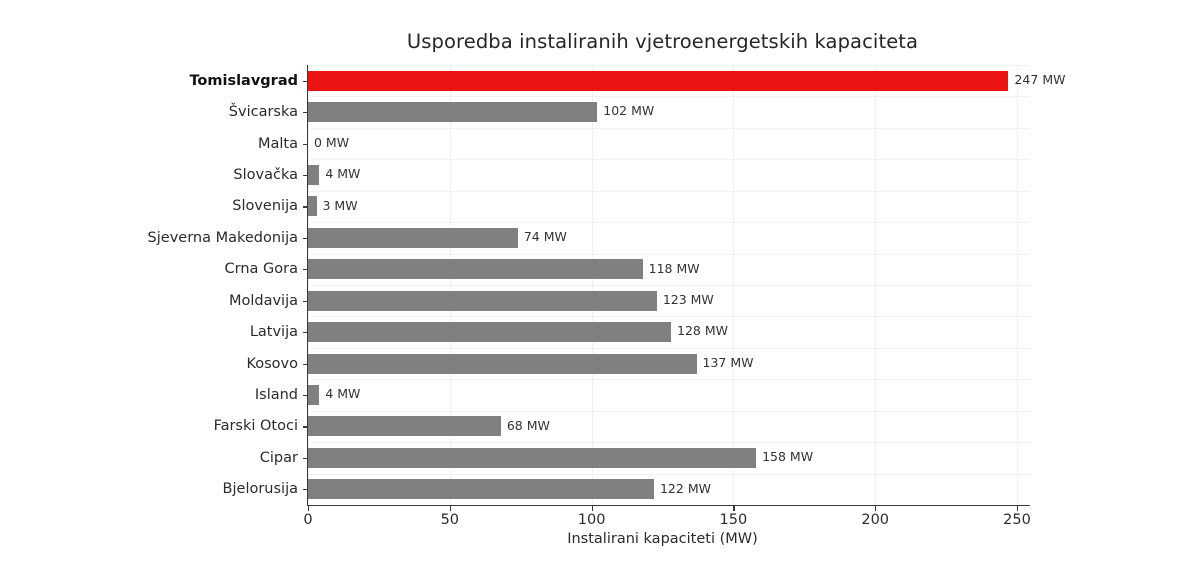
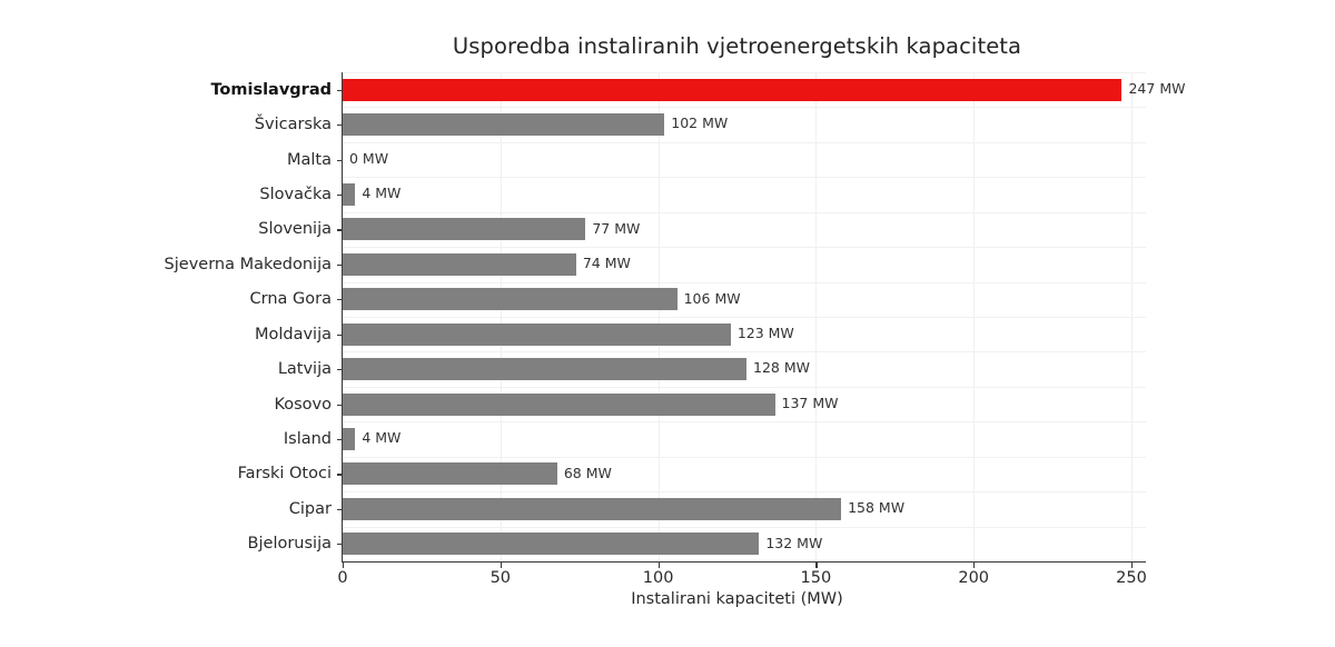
Slovenija: 3 -> 77
Crna Gora: 118 -> 106
Bjelorusija: 122 -> 132
